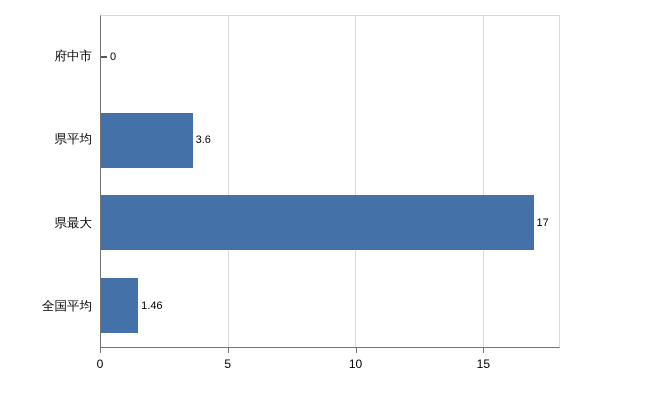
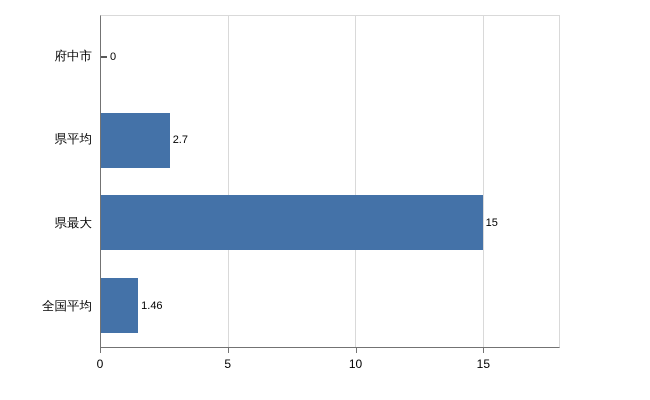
県平均: 3.6 -> 2.7
県最大: 17 -> 15
